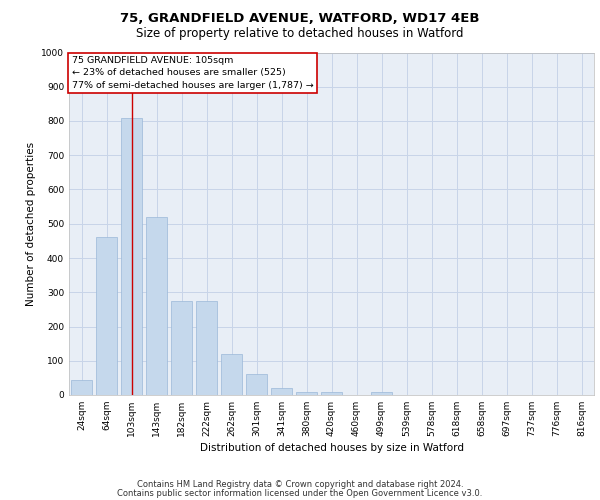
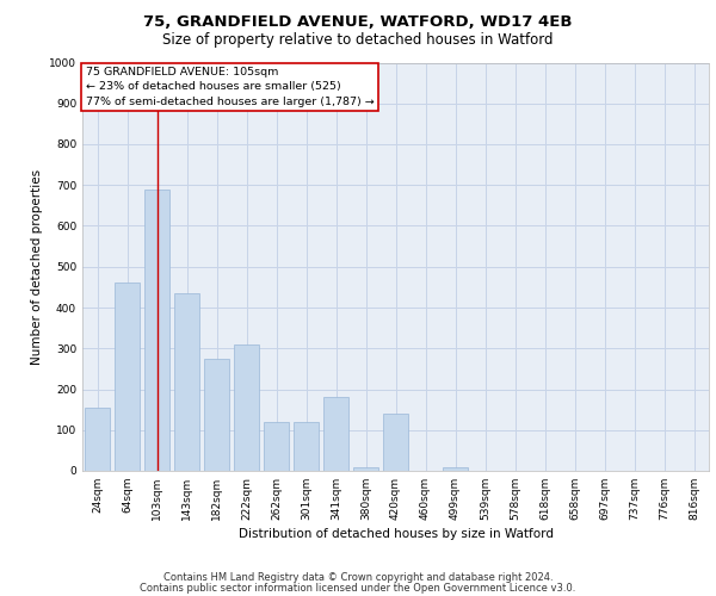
24sqm: 45 -> 155
103sqm: 810 -> 690
143sqm: 520 -> 435
222sqm: 275 -> 310
301sqm: 60 -> 120
341sqm: 20 -> 180
420sqm: 10 -> 140
